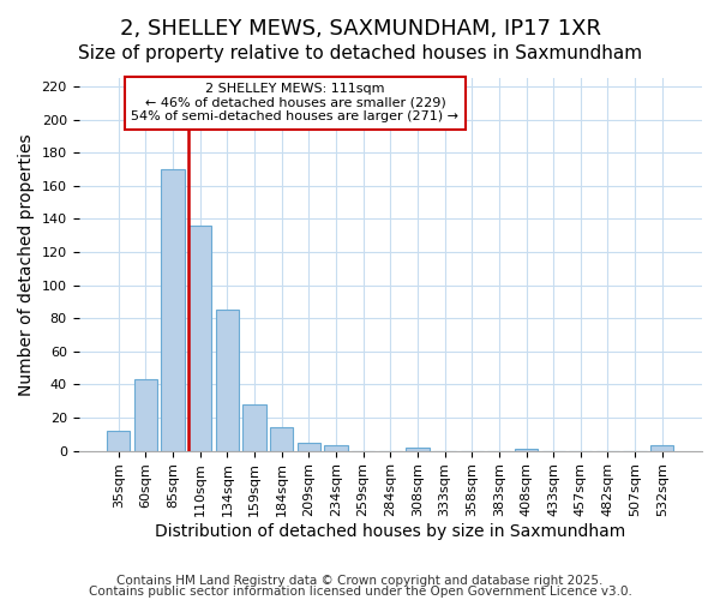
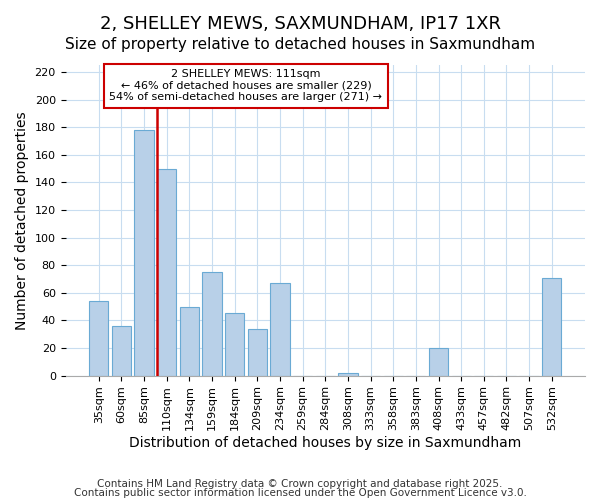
35sqm: 12 -> 54
60sqm: 43 -> 36
85sqm: 170 -> 178
110sqm: 136 -> 150
134sqm: 85 -> 50
159sqm: 28 -> 75
184sqm: 14 -> 45
209sqm: 5 -> 34
234sqm: 3 -> 67
408sqm: 1 -> 20
532sqm: 3 -> 71
